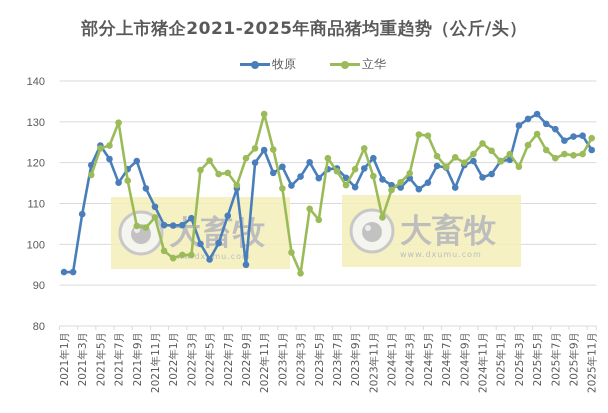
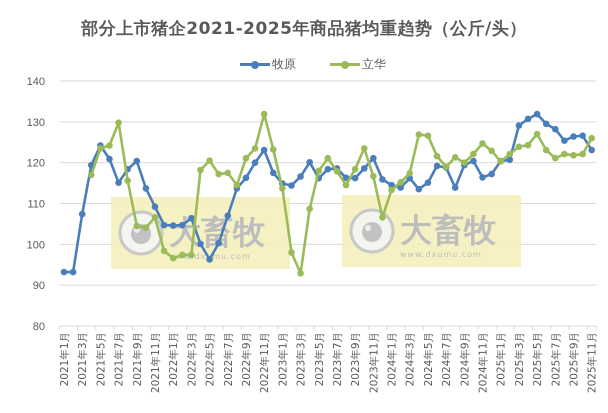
牧原/2022年9月: 95 -> 116
牧原/2023年1月: 119 -> 115
立华/2023年5月: 106 -> 118
牧原/2023年9月: 114 -> 116
立华/2025年3月: 119 -> 124
